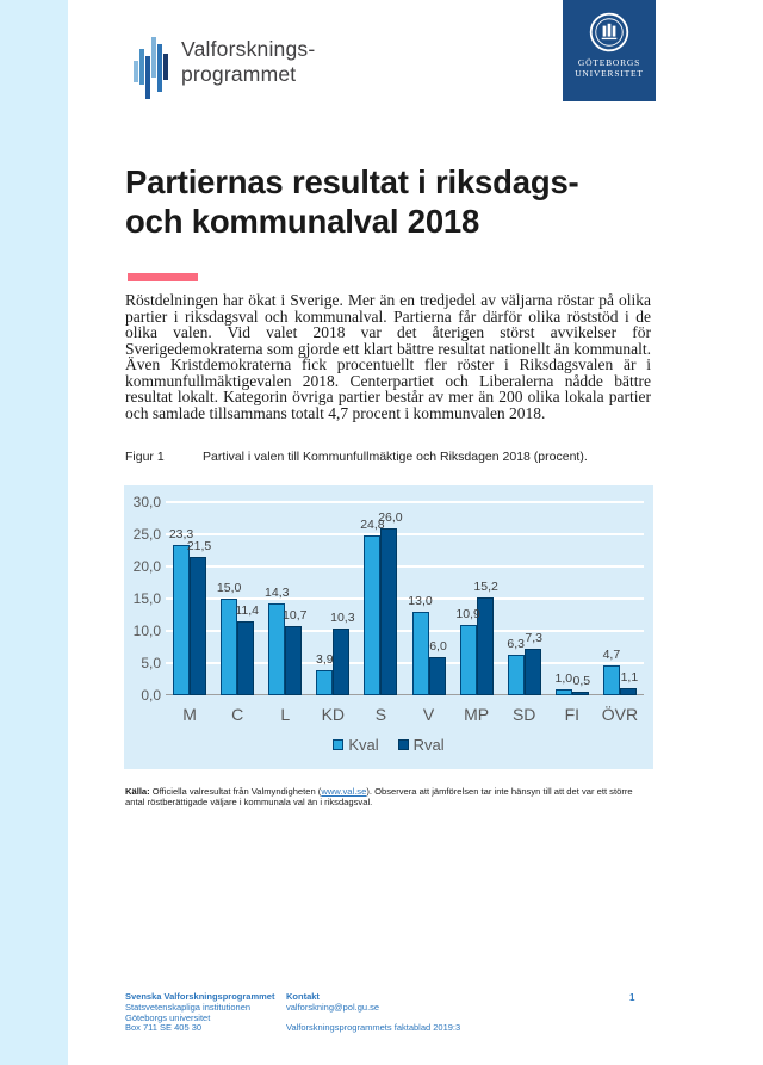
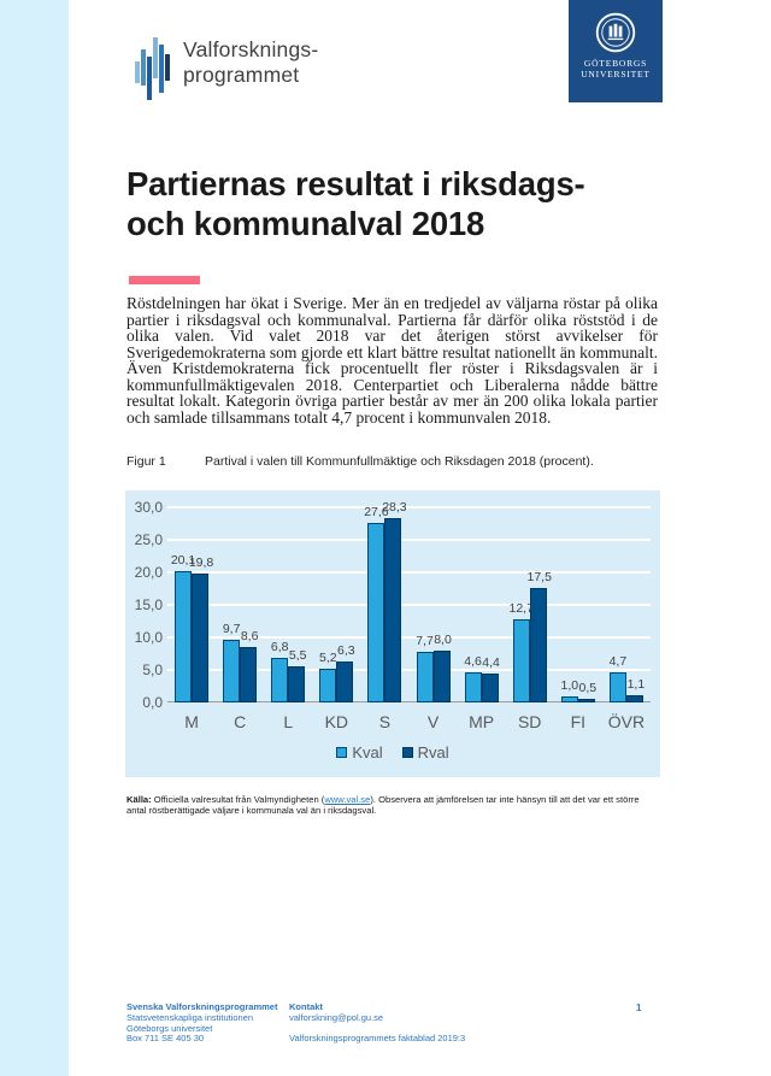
Kval/M: 23,3 -> 20,1
Rval/M: 21,5 -> 19,8
Kval/C: 15,0 -> 9,7
Rval/C: 11,4 -> 8,6
Kval/L: 14,3 -> 6,8
Rval/L: 10,7 -> 5,5
Kval/KD: 3,9 -> 5,2
Rval/KD: 10,3 -> 6,3
Kval/S: 24,8 -> 27,6
Rval/S: 26,0 -> 28,3
Kval/V: 13,0 -> 7,7
Rval/V: 6,0 -> 8,0
Kval/MP: 10,9 -> 4,6
Rval/MP: 15,2 -> 4,4
Kval/SD: 6,3 -> 12,7
Rval/SD: 7,3 -> 17,5
